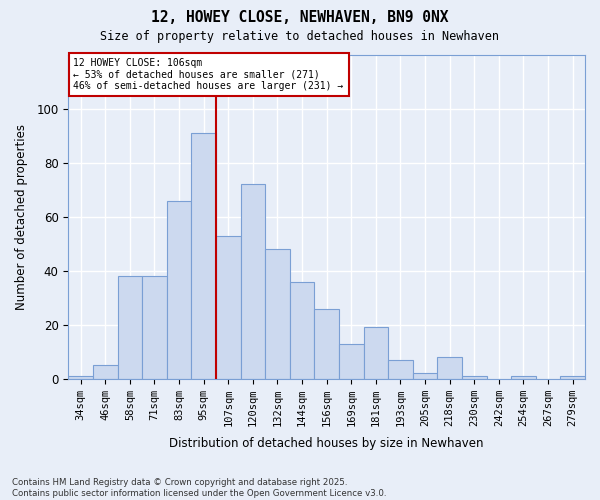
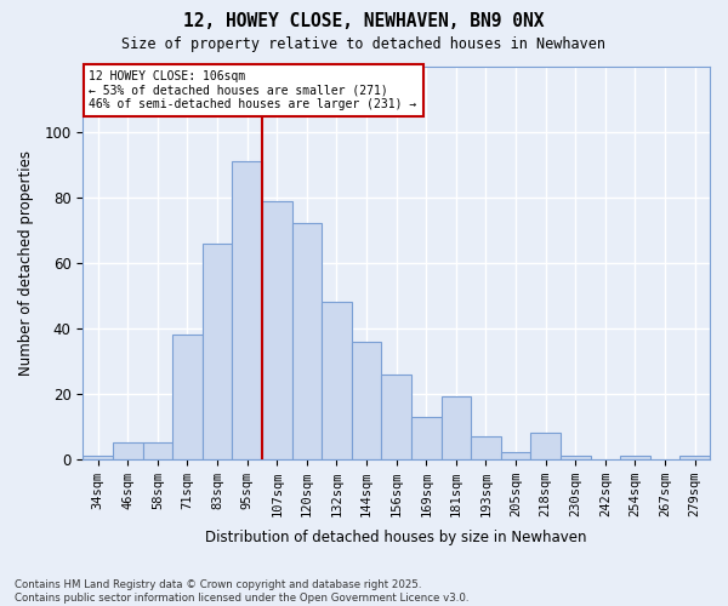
58sqm: 38 -> 5
107sqm: 53 -> 79
